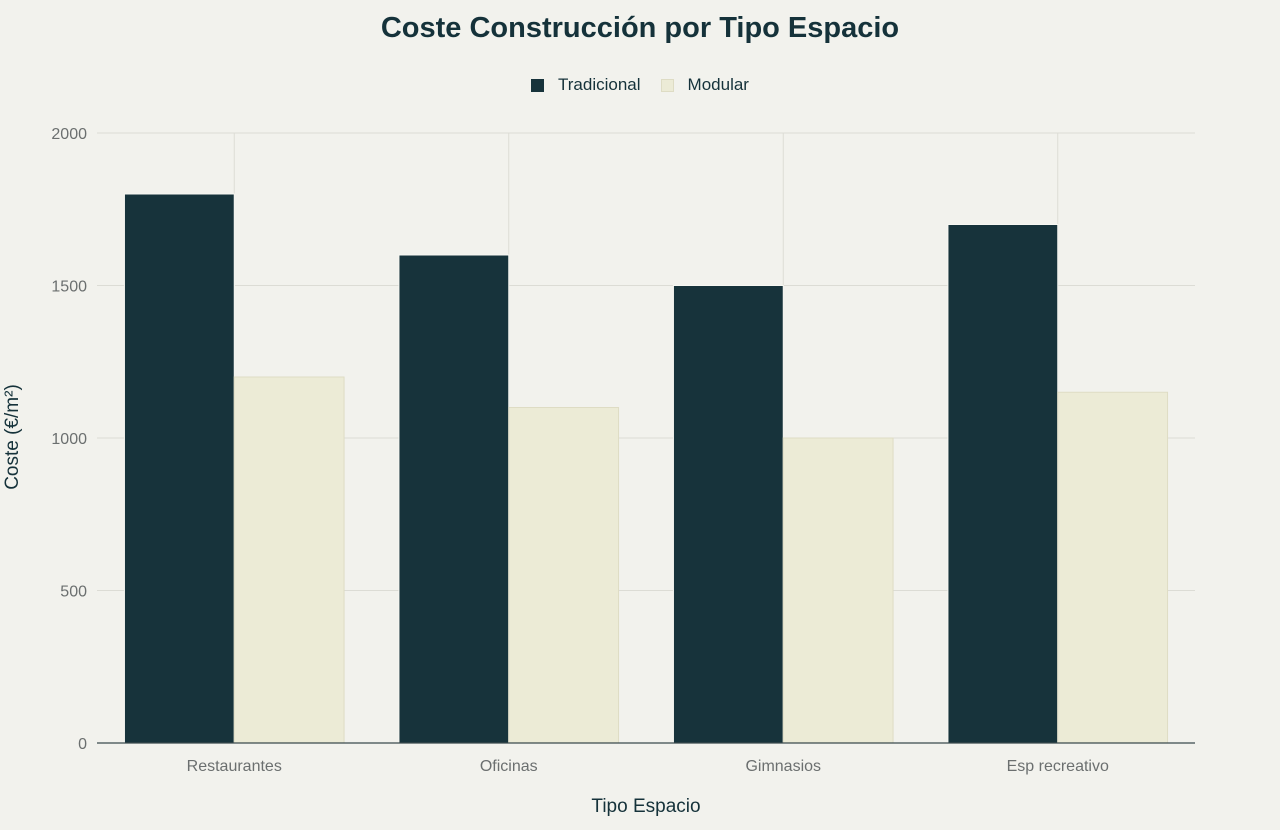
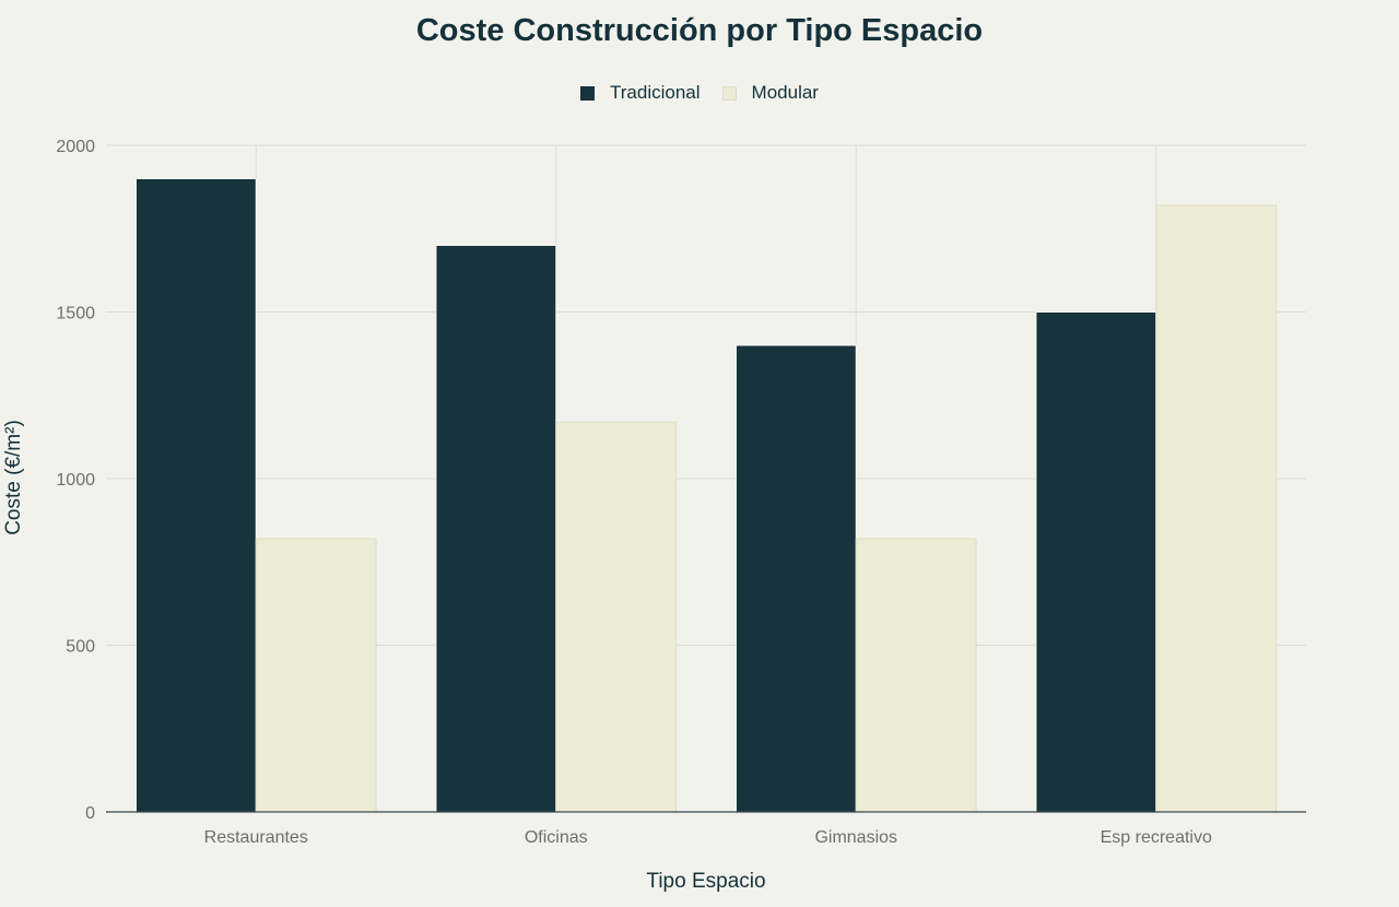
Tradicional/Restaurantes: 1800 -> 1900
Modular/Restaurantes: 1200 -> 820
Tradicional/Oficinas: 1600 -> 1700
Modular/Oficinas: 1100 -> 1170
Tradicional/Gimnasios: 1500 -> 1400
Modular/Gimnasios: 1000 -> 820
Tradicional/Esp recreativo: 1700 -> 1500
Modular/Esp recreativo: 1150 -> 1820
